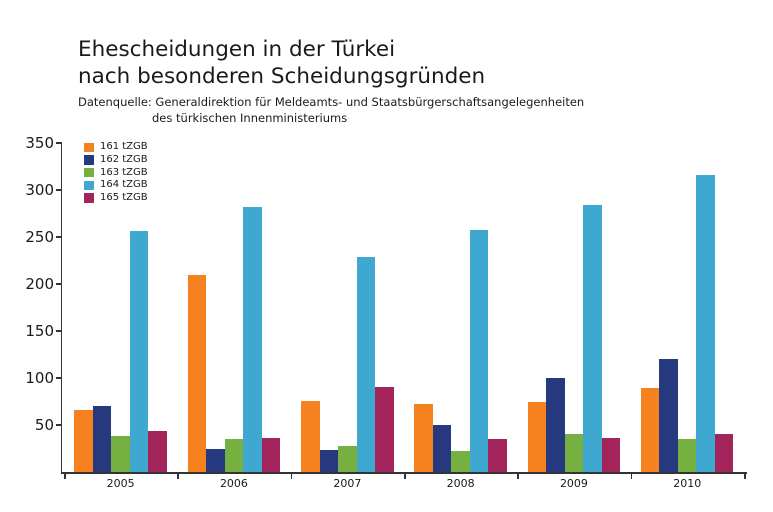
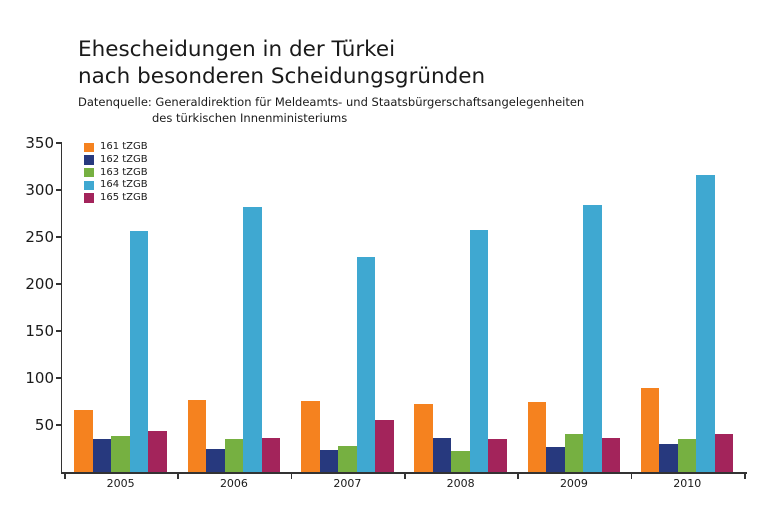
162 tZGB/2005: 70 -> 40
161 tZGB/2006: 210 -> 80
165 tZGB/2007: 90 -> 60
162 tZGB/2008: 50 -> 40
162 tZGB/2009: 100 -> 30
162 tZGB/2010: 120 -> 30
